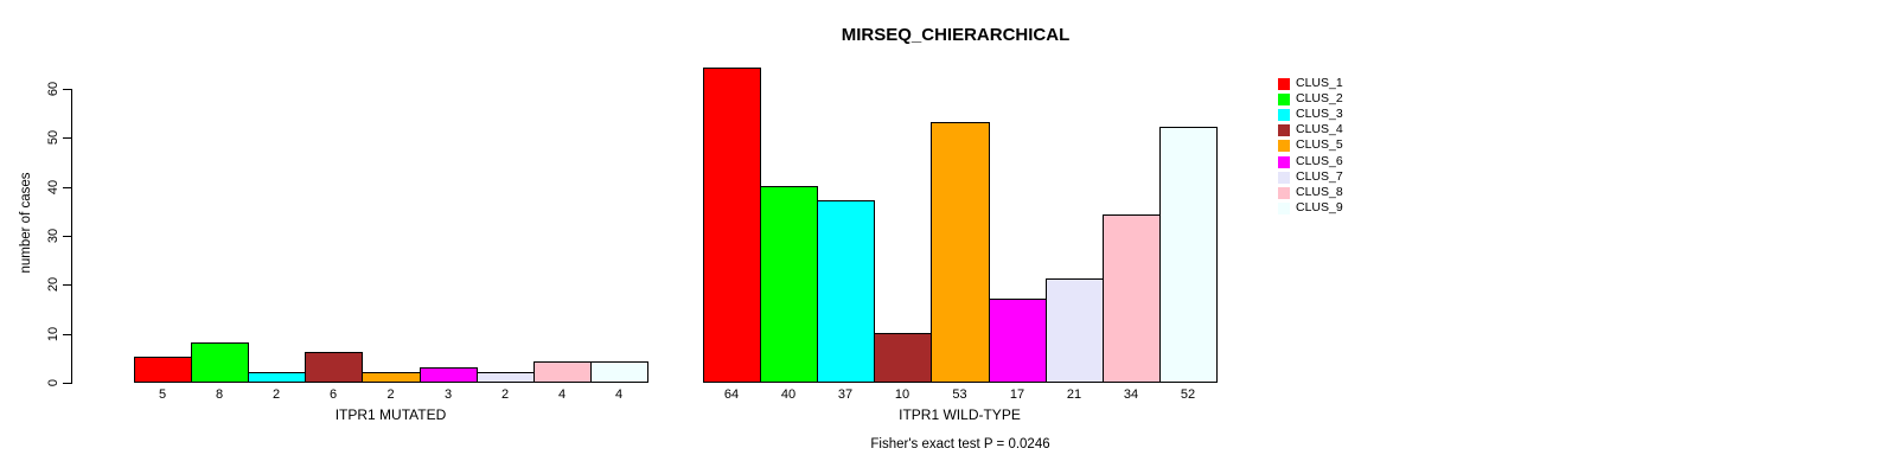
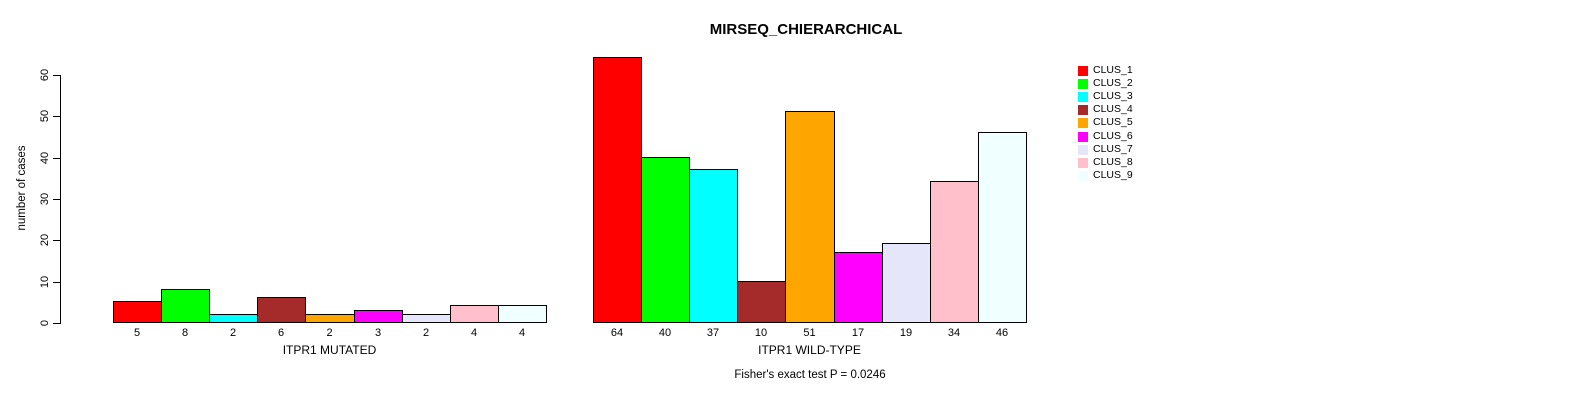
CLUS_5/ITPR1 WILD-TYPE: 53 -> 51
CLUS_7/ITPR1 WILD-TYPE: 21 -> 19
CLUS_9/ITPR1 WILD-TYPE: 52 -> 46
